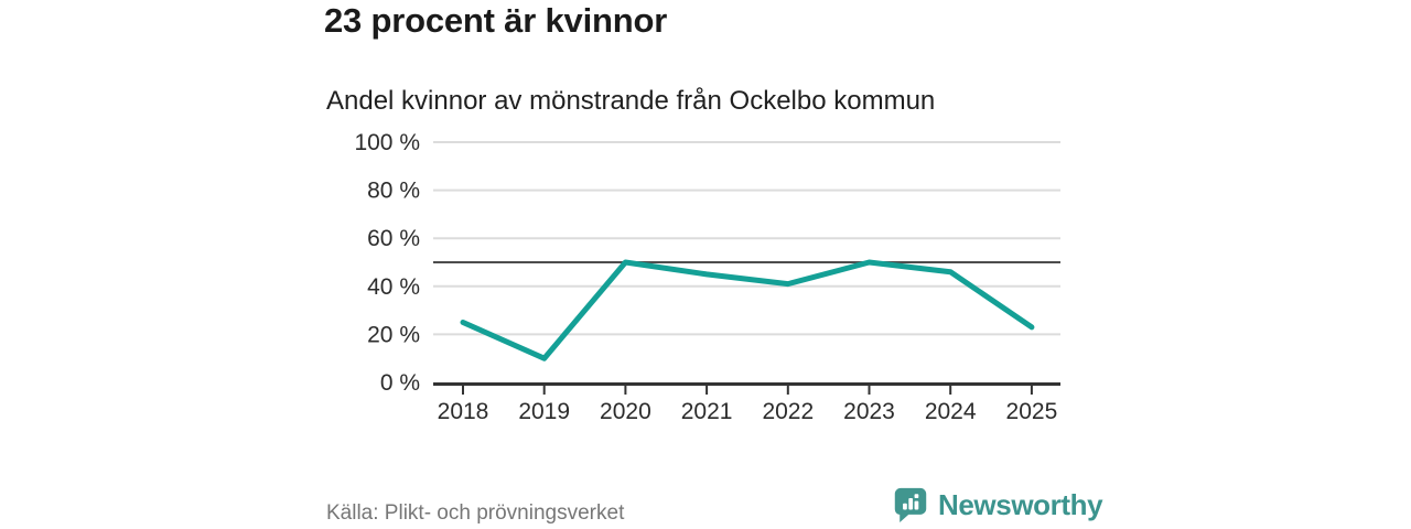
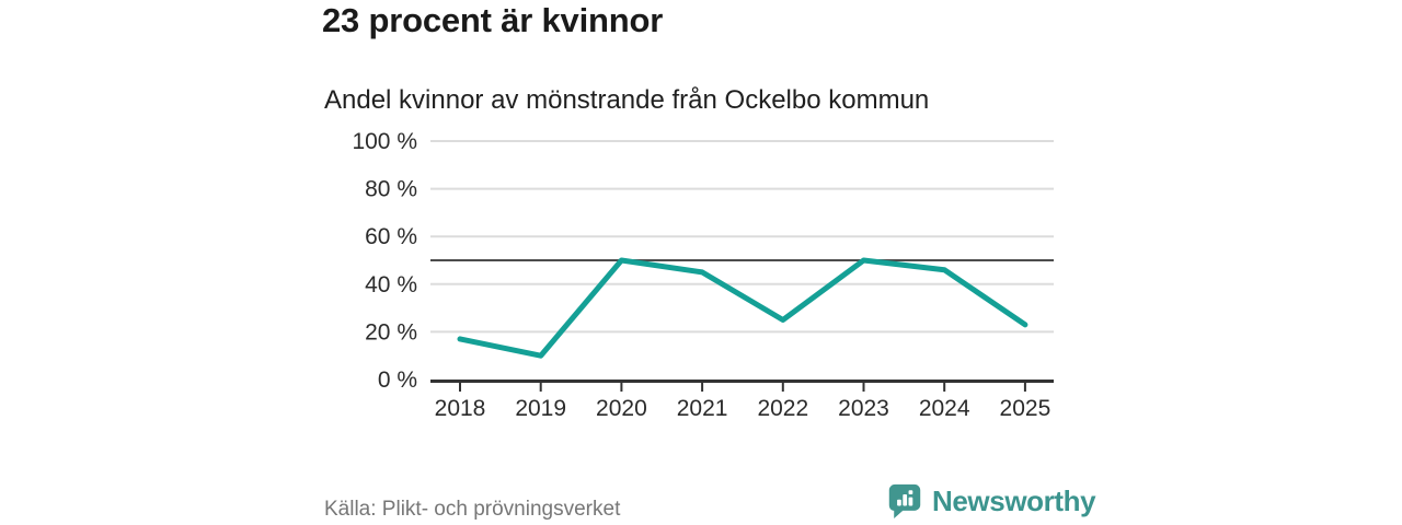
2018: 25% -> 17%
2022: 41% -> 25%
